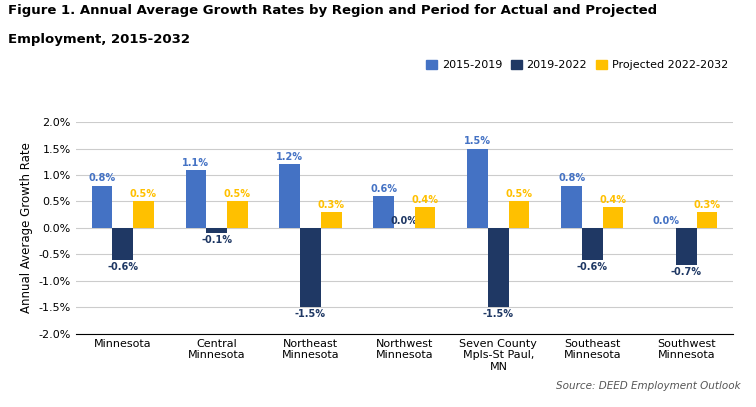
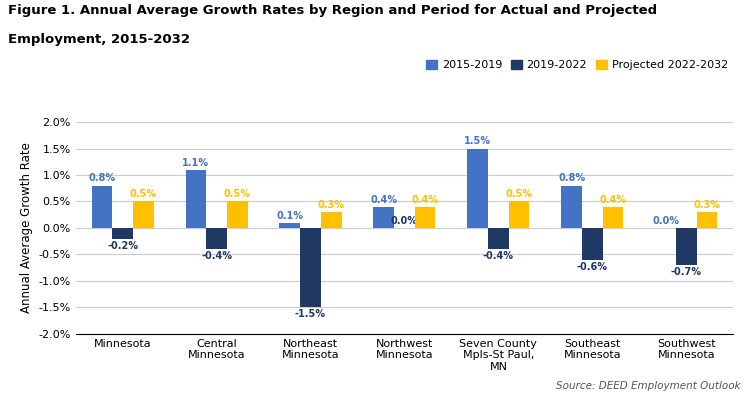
2019-2022/Minnesota: -0.6% -> -0.2%
2019-2022/Central Minnesota: -0.1% -> -0.4%
2015-2019/Northeast Minnesota: 1.2% -> 0.1%
2015-2019/Northwest Minnesota: 0.6% -> 0.4%
2019-2022/Seven County Mpls-St Paul, MN: -1.5% -> -0.4%
